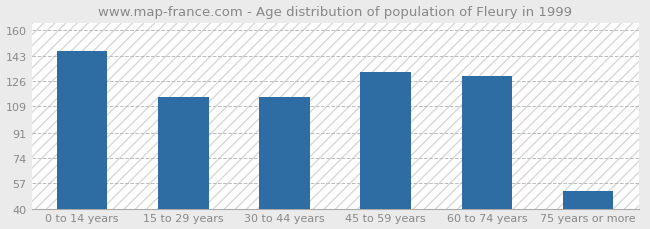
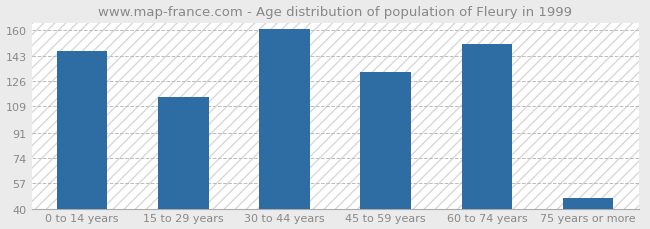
30 to 44 years: 115 -> 161
60 to 74 years: 129 -> 151
75 years or more: 52 -> 47
